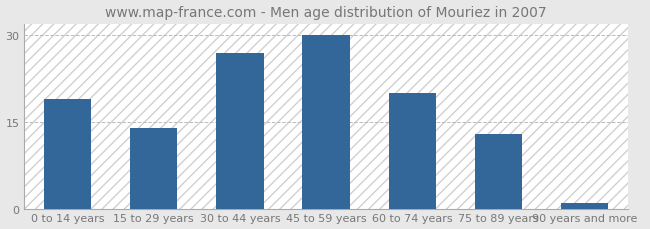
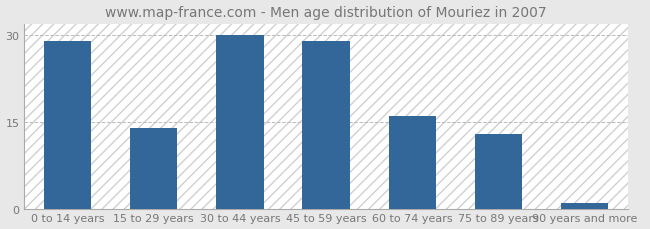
0 to 14 years: 19 -> 29
30 to 44 years: 27 -> 30
45 to 59 years: 30 -> 29
60 to 74 years: 20 -> 16
